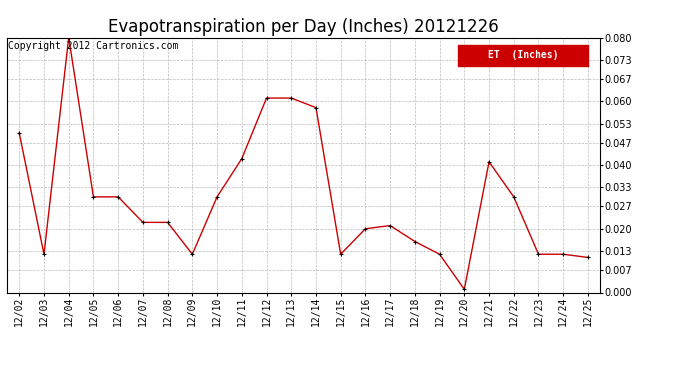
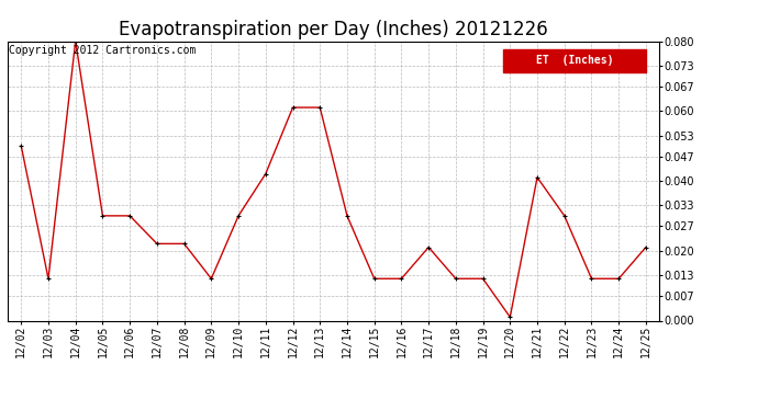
12/14: 0.058 -> 0.030
12/16: 0.020 -> 0.012
12/18: 0.016 -> 0.012
12/25: 0.011 -> 0.021
